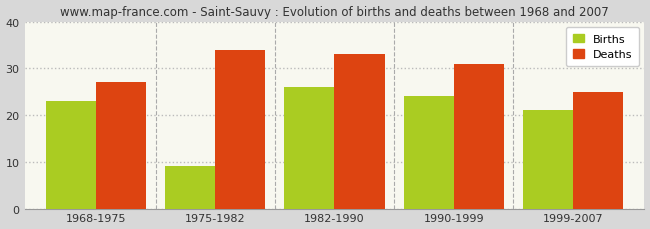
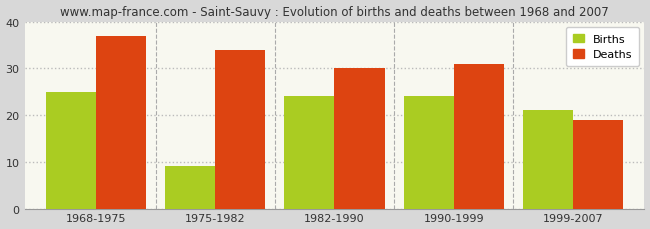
Births/1968-1975: 23 -> 25
Deaths/1968-1975: 27 -> 37
Births/1982-1990: 26 -> 24
Deaths/1982-1990: 33 -> 30
Deaths/1999-2007: 25 -> 19
